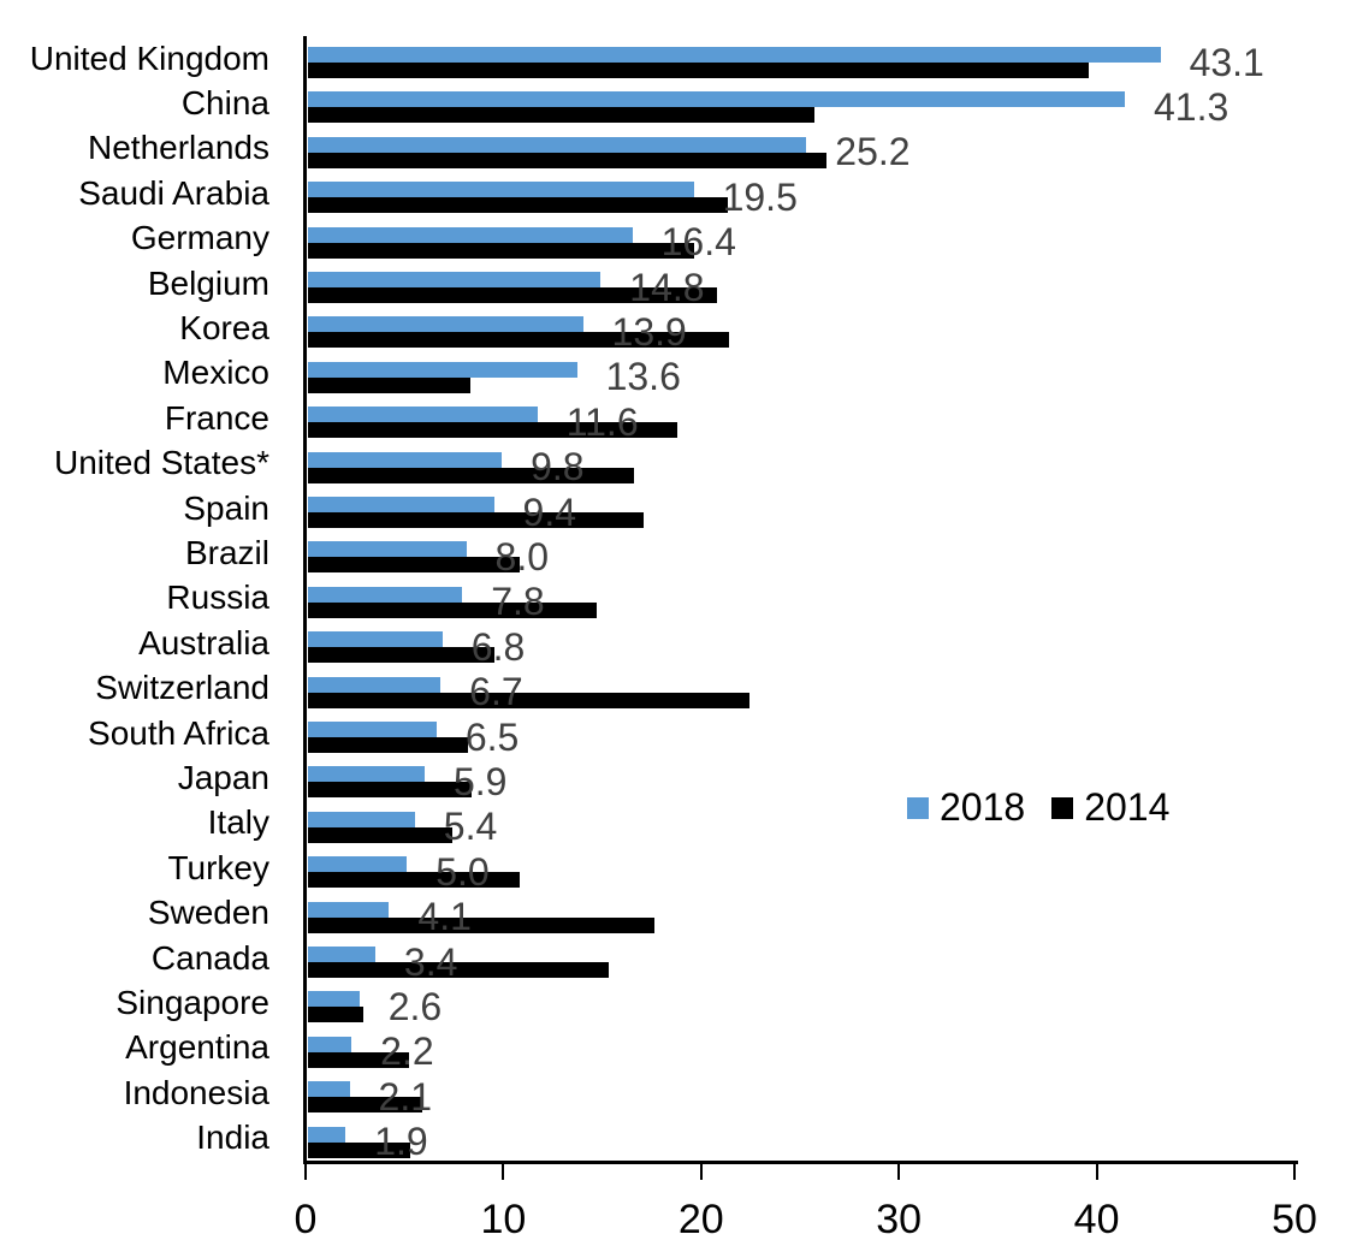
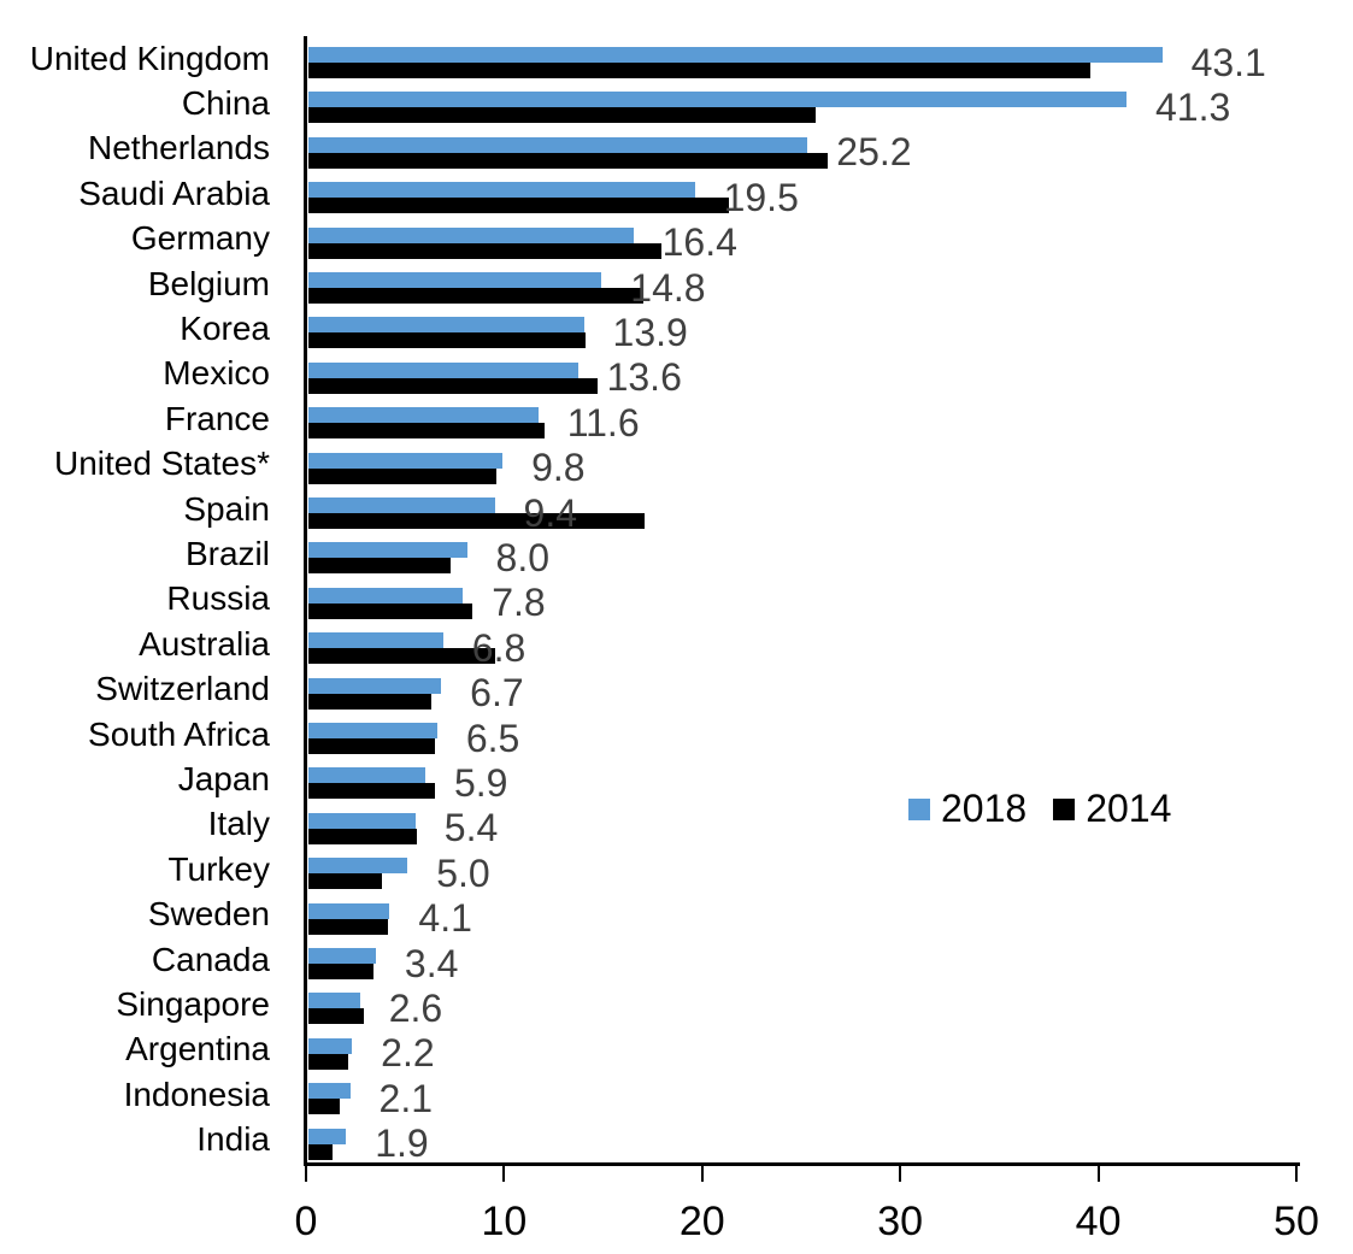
2014/Germany: 19.5 -> 17.8
2014/Belgium: 20.7 -> 16.9
2014/Korea: 21.3 -> 14.0
2014/Mexico: 8.2 -> 14.6
2014/France: 18.7 -> 11.9
2014/United States*: 16.5 -> 9.5
2014/Brazil: 10.7 -> 7.2
2014/Russia: 14.6 -> 8.3
2014/Switzerland: 22.3 -> 6.2
2014/South Africa: 8.1 -> 6.4
2014/Japan: 8.3 -> 6.4
2014/Italy: 7.3 -> 5.5
2014/Turkey: 10.7 -> 3.7
2014/Sweden: 17.5 -> 4.0
2014/Canada: 15.2 -> 3.3
2014/Argentina: 5.1 -> 2.0
2014/Indonesia: 5.8 -> 1.6
2014/India: 5.2 -> 1.2
